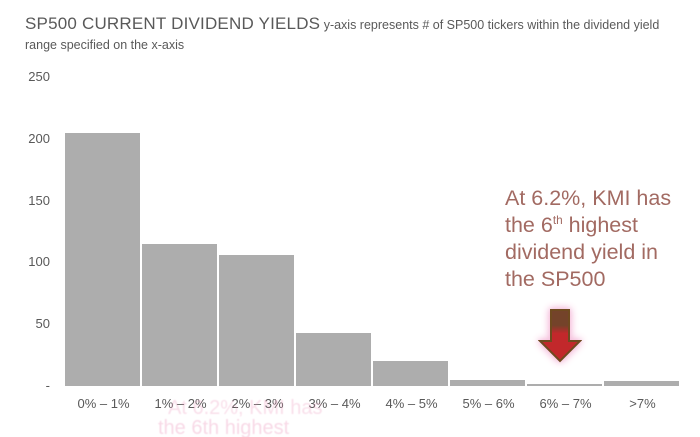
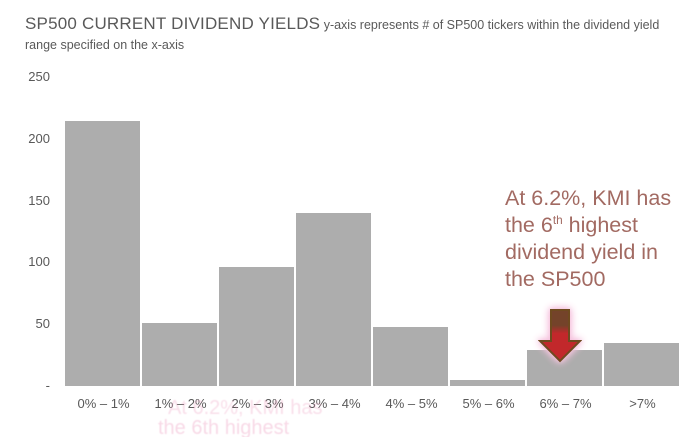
0% – 1%: 205 -> 214
1% – 2%: 115 -> 51
2% – 3%: 106 -> 96
3% – 4%: 43 -> 140
4% – 5%: 20 -> 48
6% – 7%: 2 -> 29
>7%: 4 -> 35
